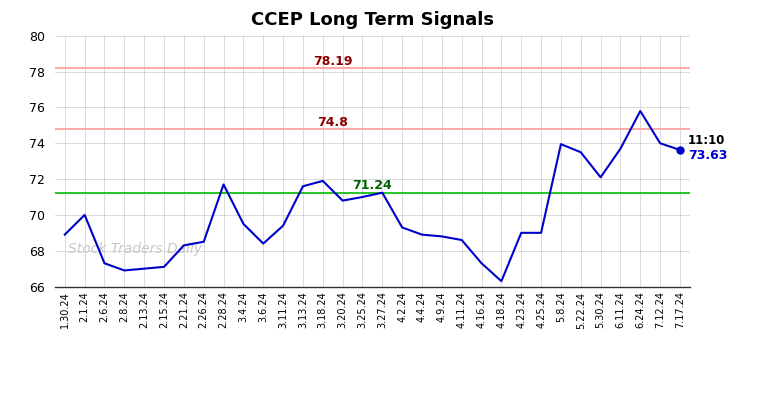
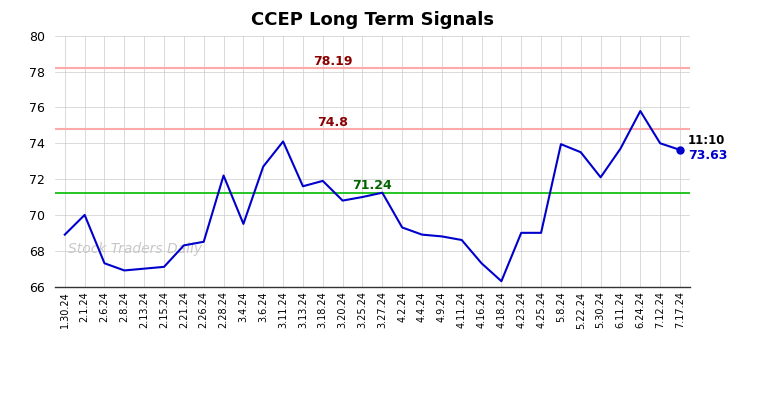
2.28.24: 71.7 -> 72.2
3.6.24: 68.4 -> 72.7
3.11.24: 69.4 -> 74.1
